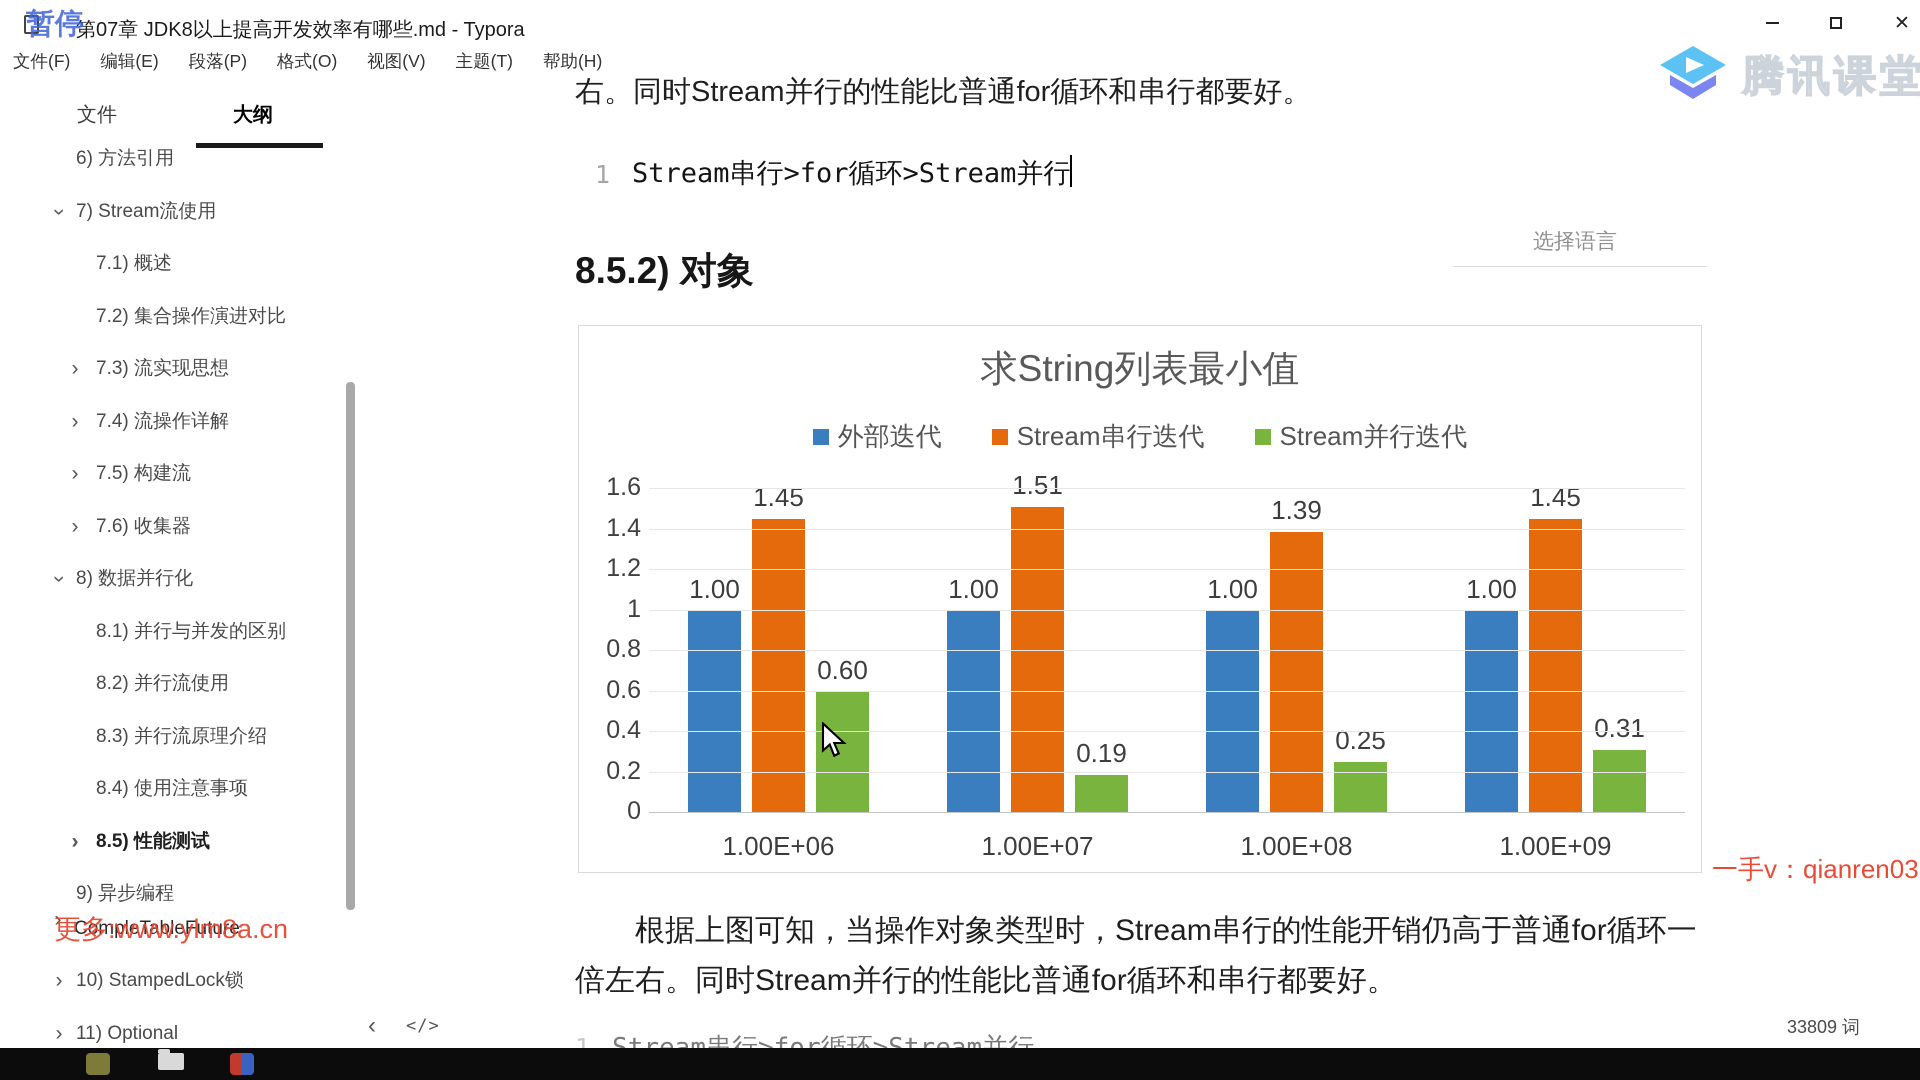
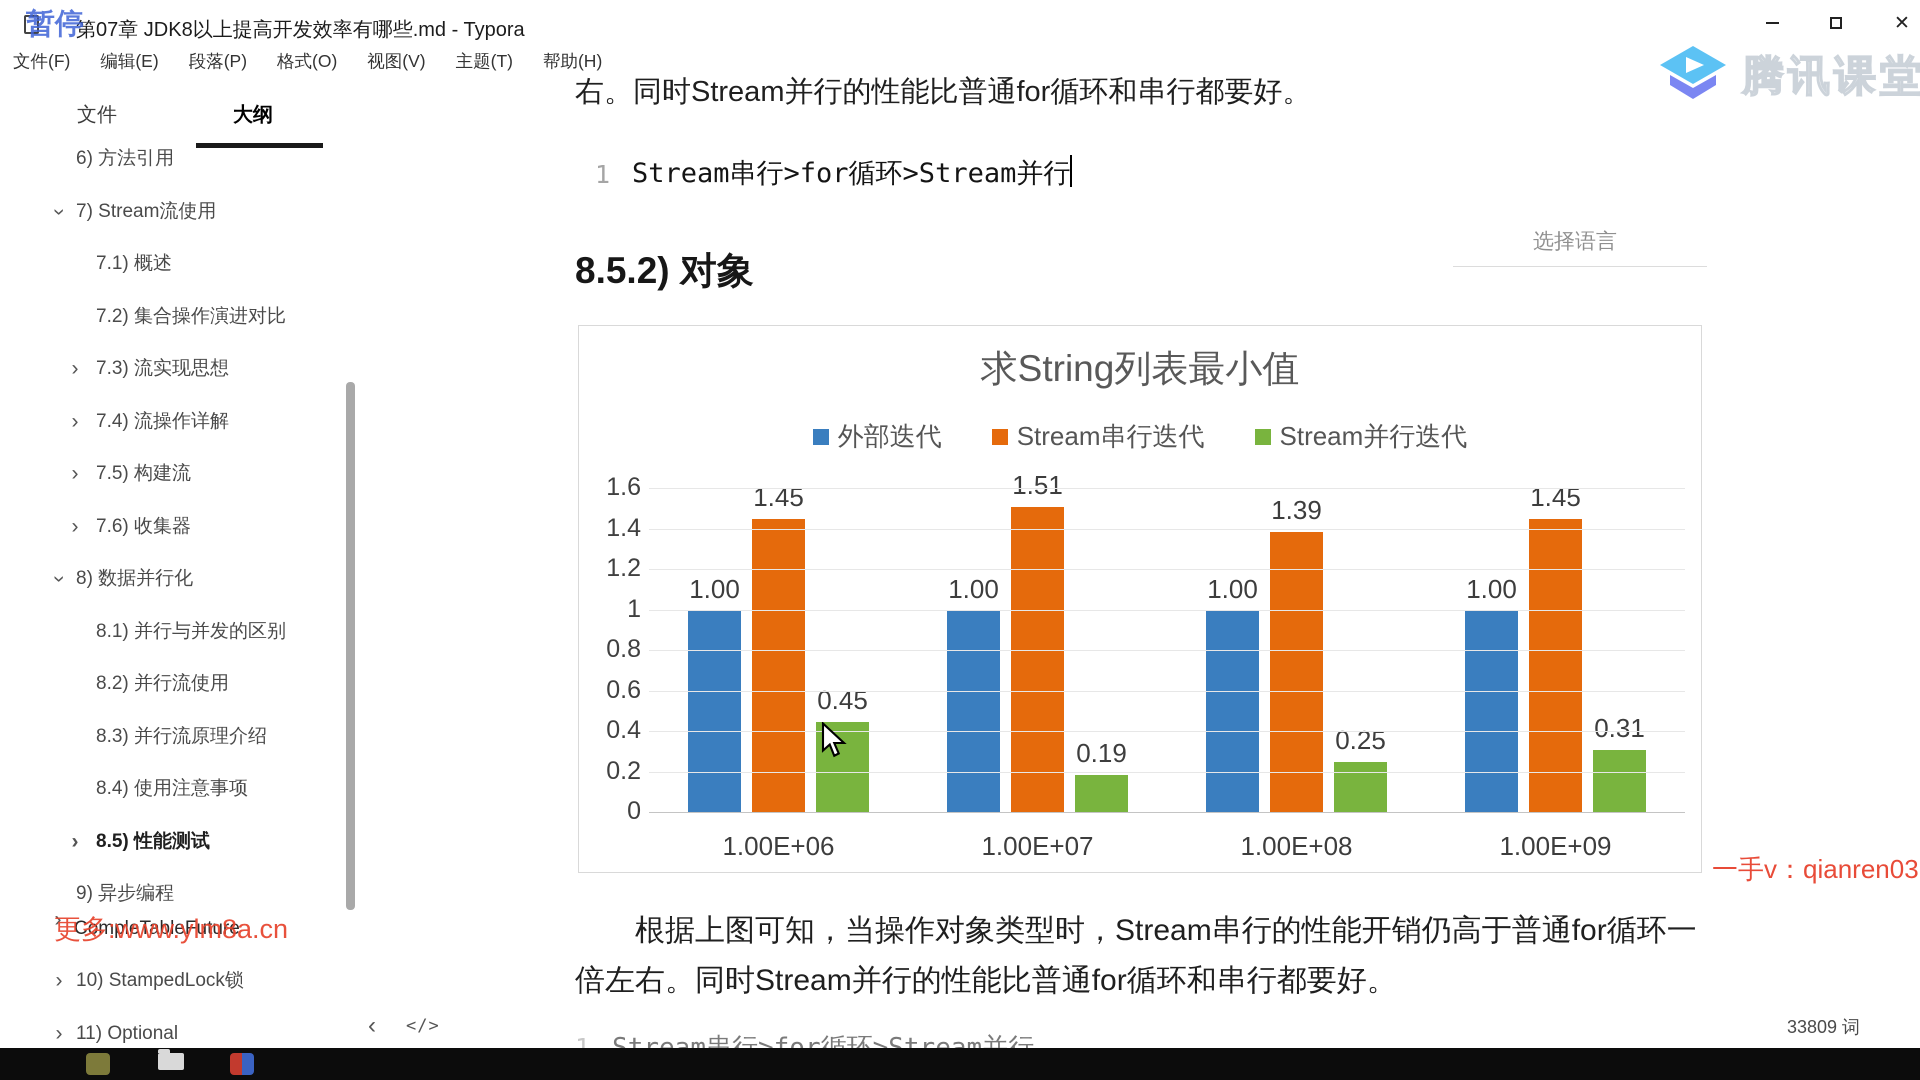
Stream并行迭代/1.00E+06: 0.60 -> 0.45
